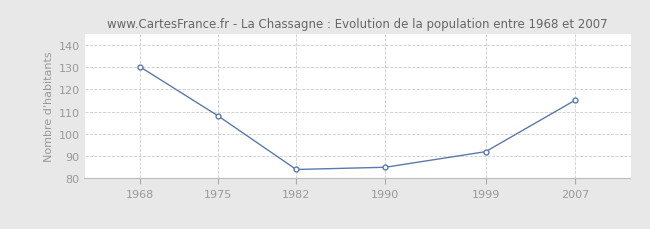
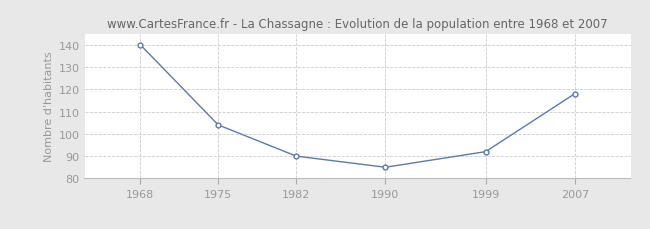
1968: 130 -> 140
1975: 108 -> 104
1982: 84 -> 90
2007: 115 -> 118
